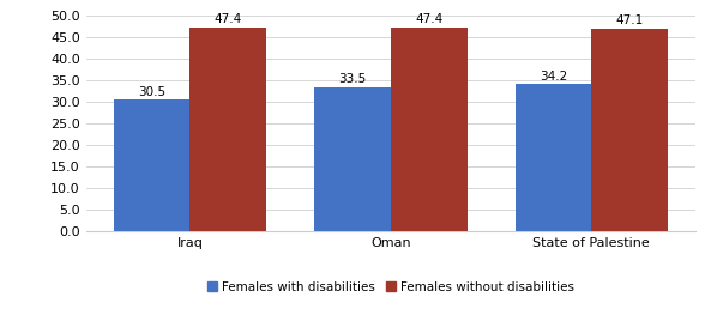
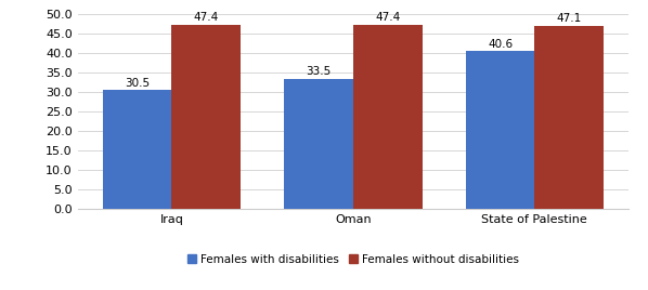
Females with disabilities/State of Palestine: 34.2 -> 40.6
